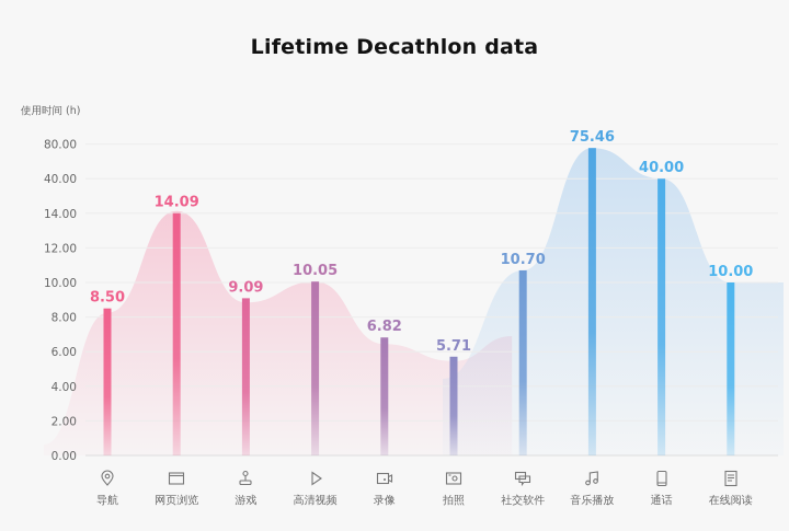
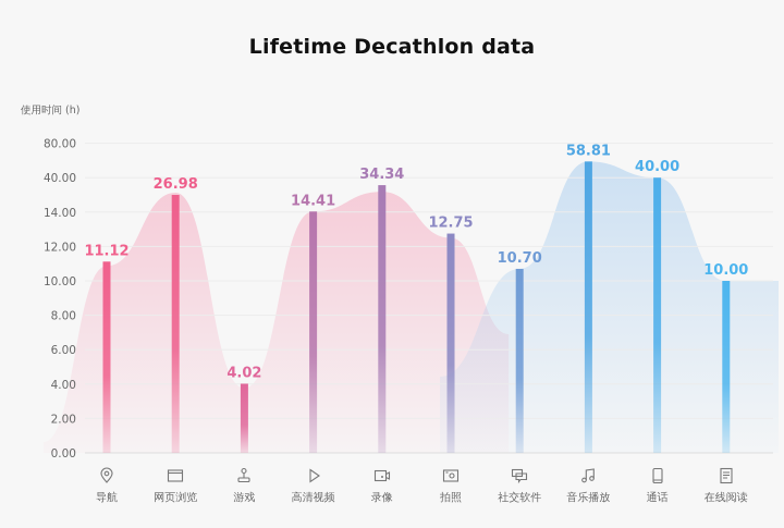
导航: 8.50 -> 11.12
网页浏览: 14.09 -> 26.98
游戏: 9.09 -> 4.02
高清视频: 10.05 -> 14.41
录像: 6.82 -> 34.34
拍照: 5.71 -> 12.75
音乐播放: 75.46 -> 58.81
